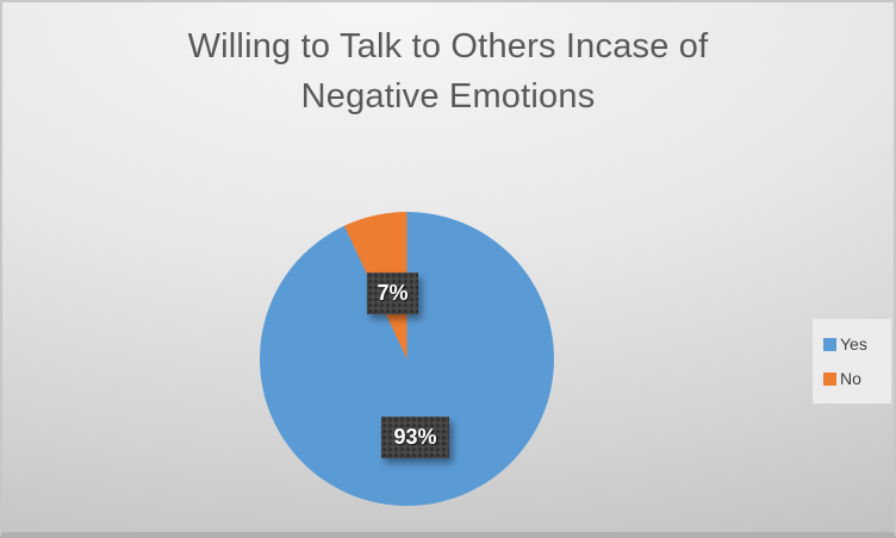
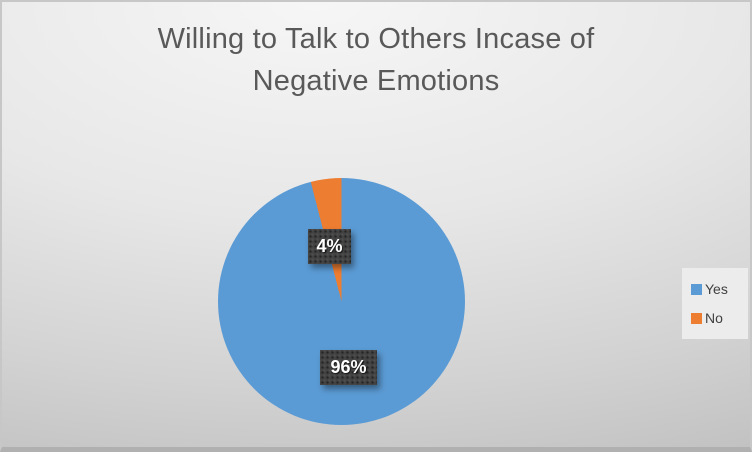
Yes: 93% -> 96%
No: 7% -> 4%
